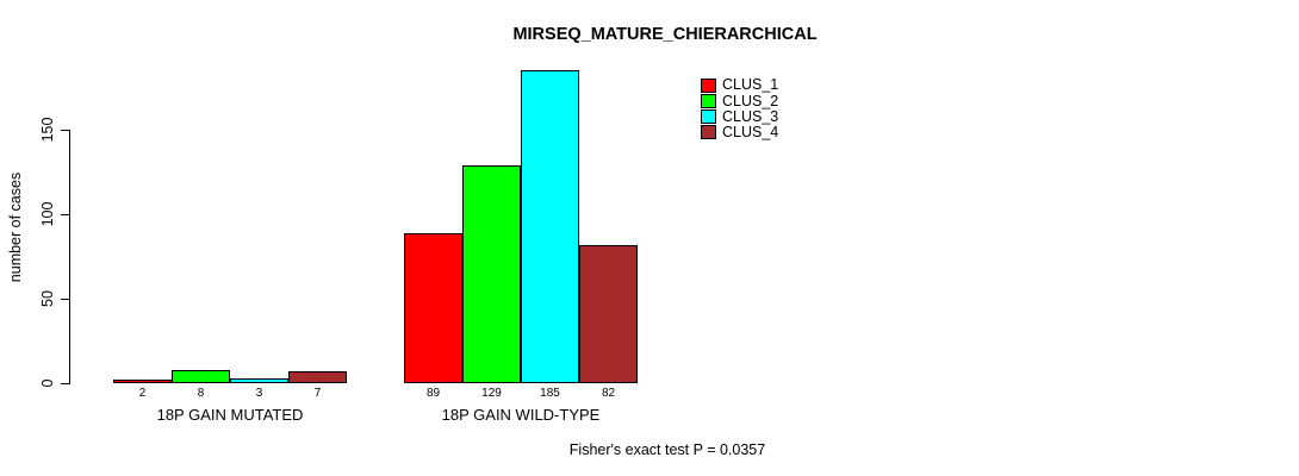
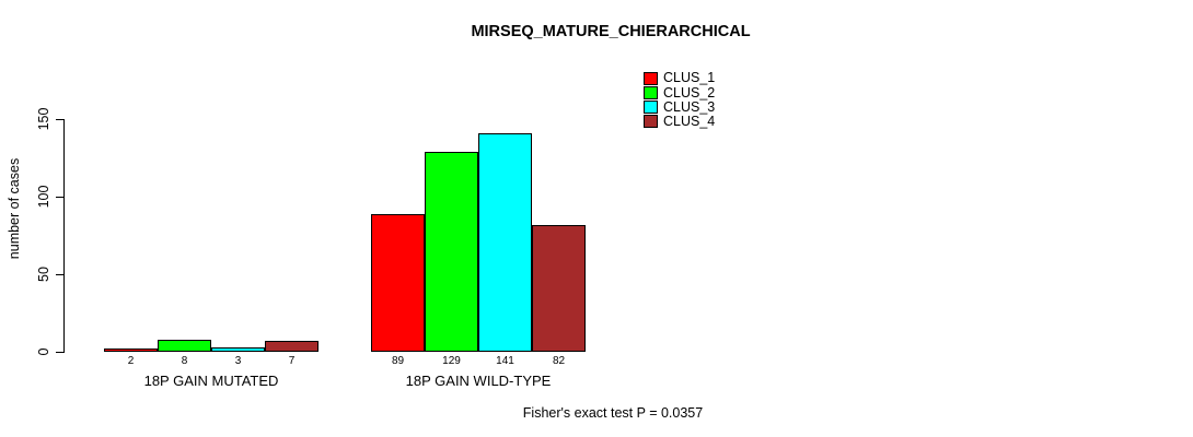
CLUS_3/18P GAIN WILD-TYPE: 185 -> 141
